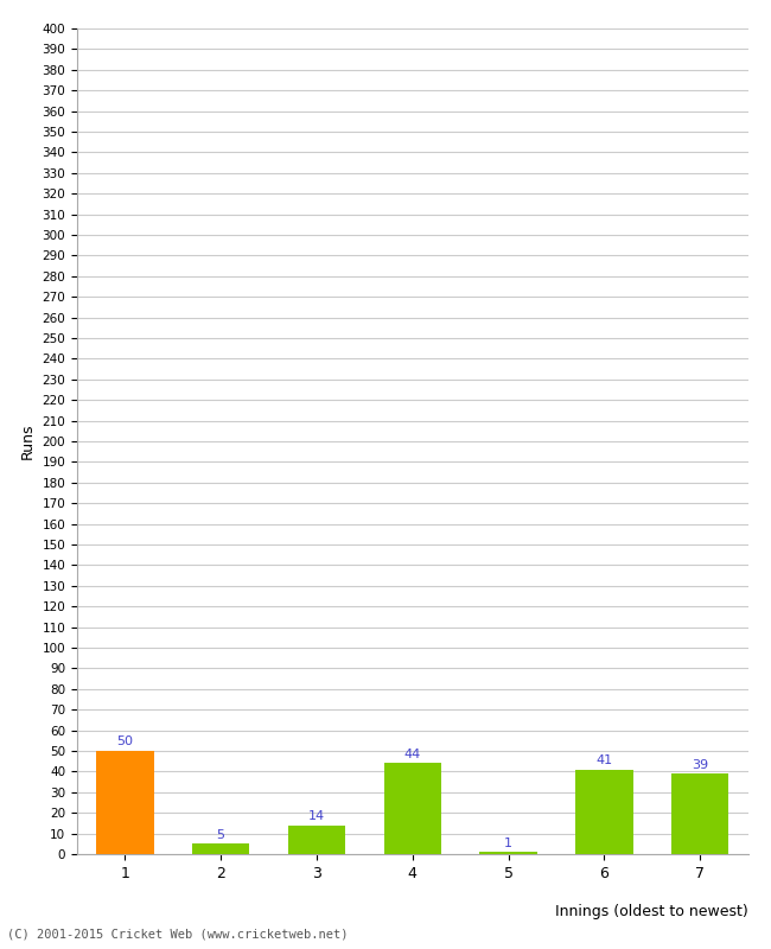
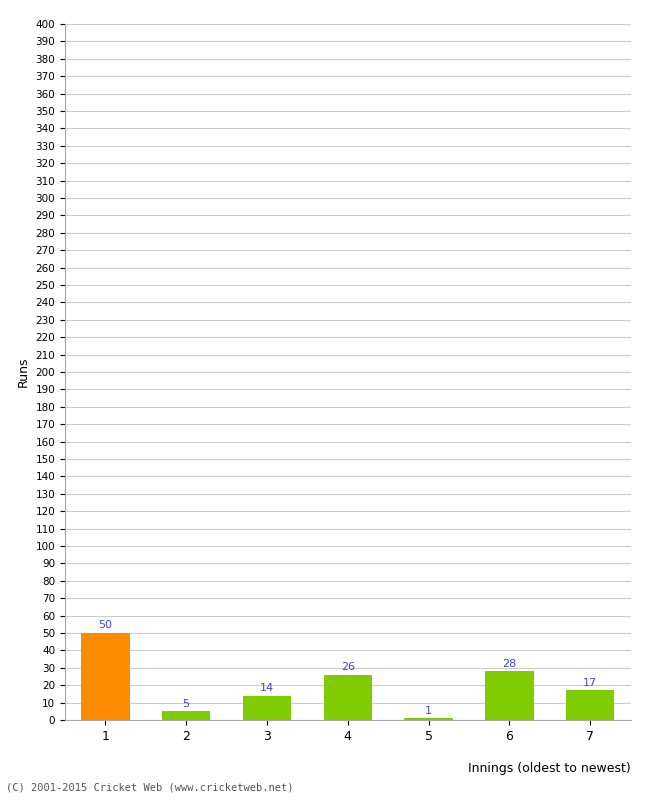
4: 44 -> 26
6: 41 -> 28
7: 39 -> 17
